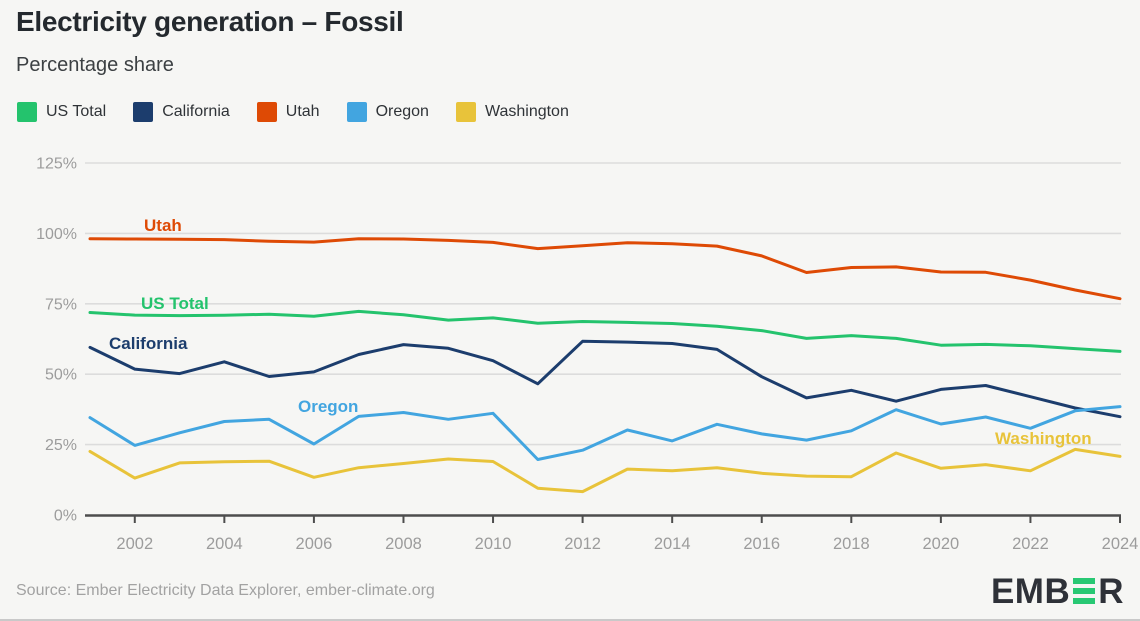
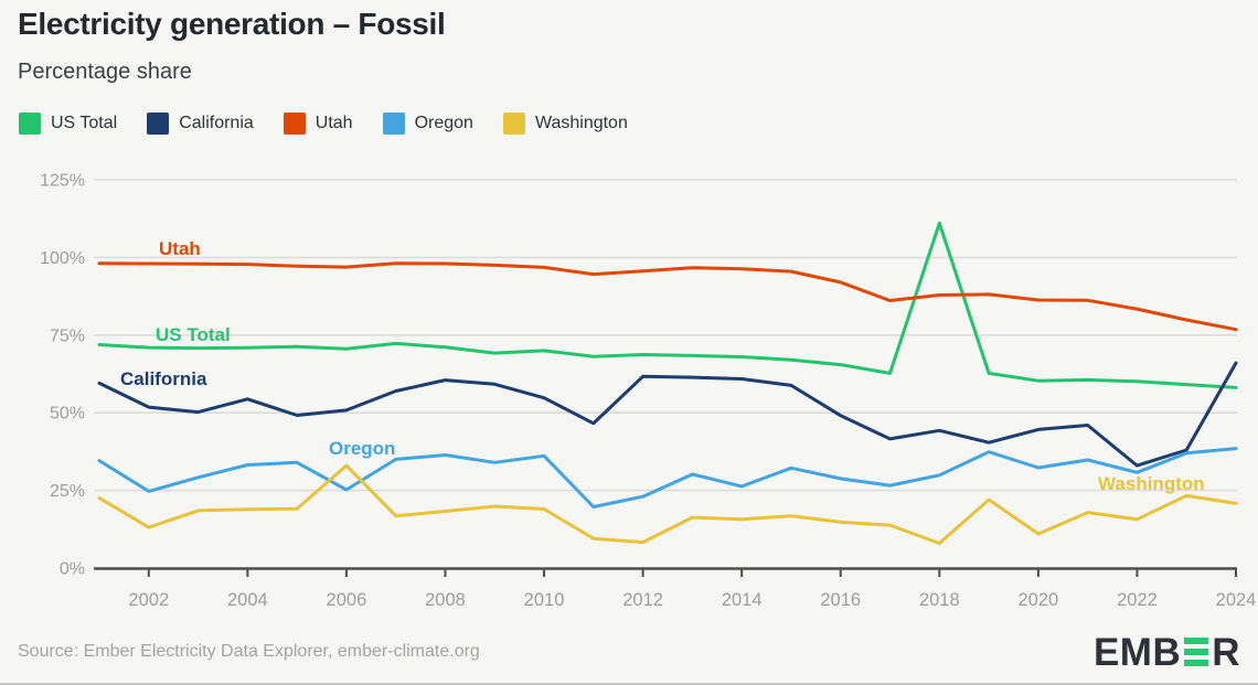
Washington/2006: 13% -> 33%
US Total/2018: 64% -> 111%
Washington/2018: 14% -> 8%
Washington/2020: 17% -> 11%
California/2022: 42% -> 33%
California/2024: 35% -> 66%
